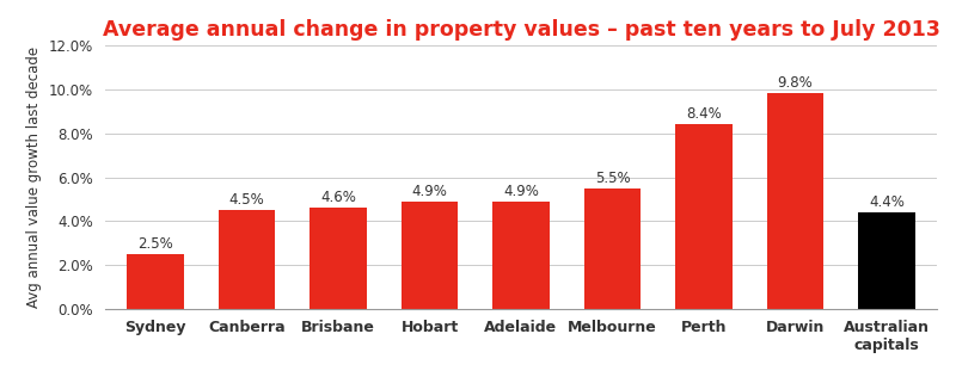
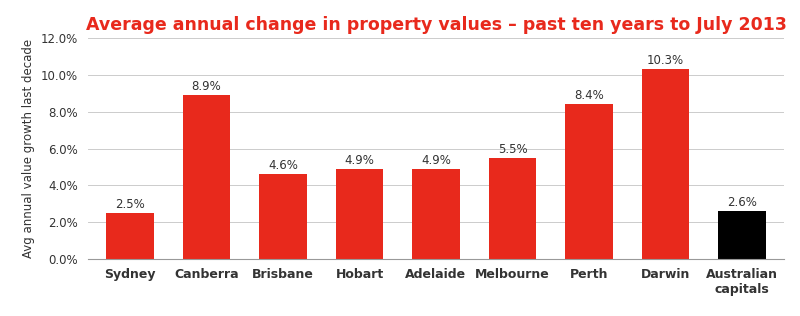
Canberra: 4.5% -> 8.9%
Darwin: 9.8% -> 10.3%
Australian capitals: 4.4% -> 2.6%
